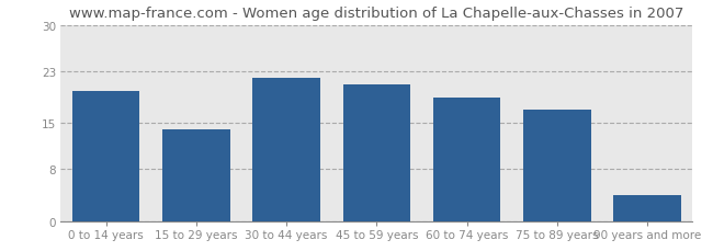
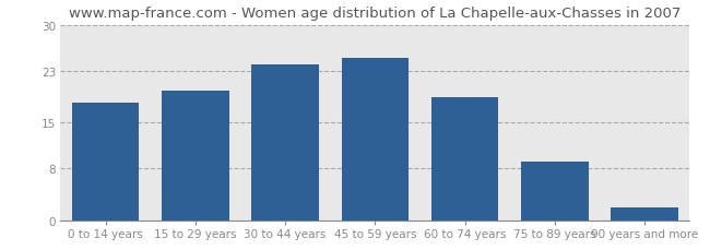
0 to 14 years: 20 -> 18
15 to 29 years: 14 -> 20
30 to 44 years: 22 -> 24
45 to 59 years: 21 -> 25
75 to 89 years: 17 -> 9
90 years and more: 4 -> 2
